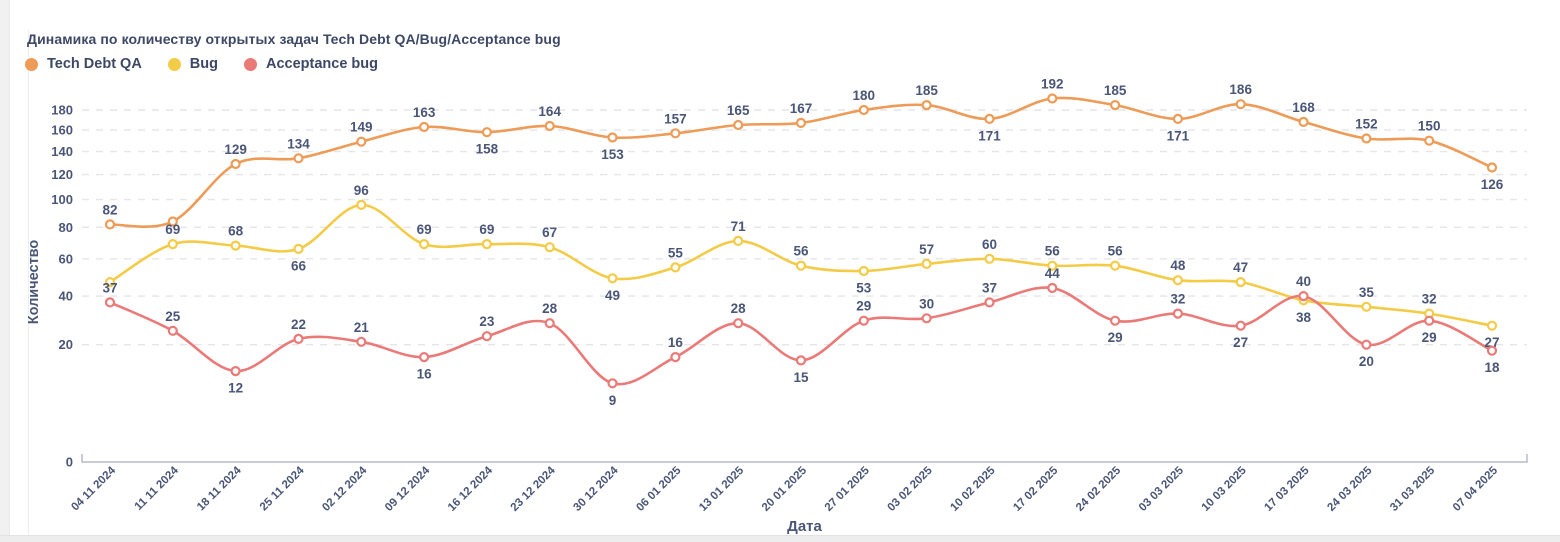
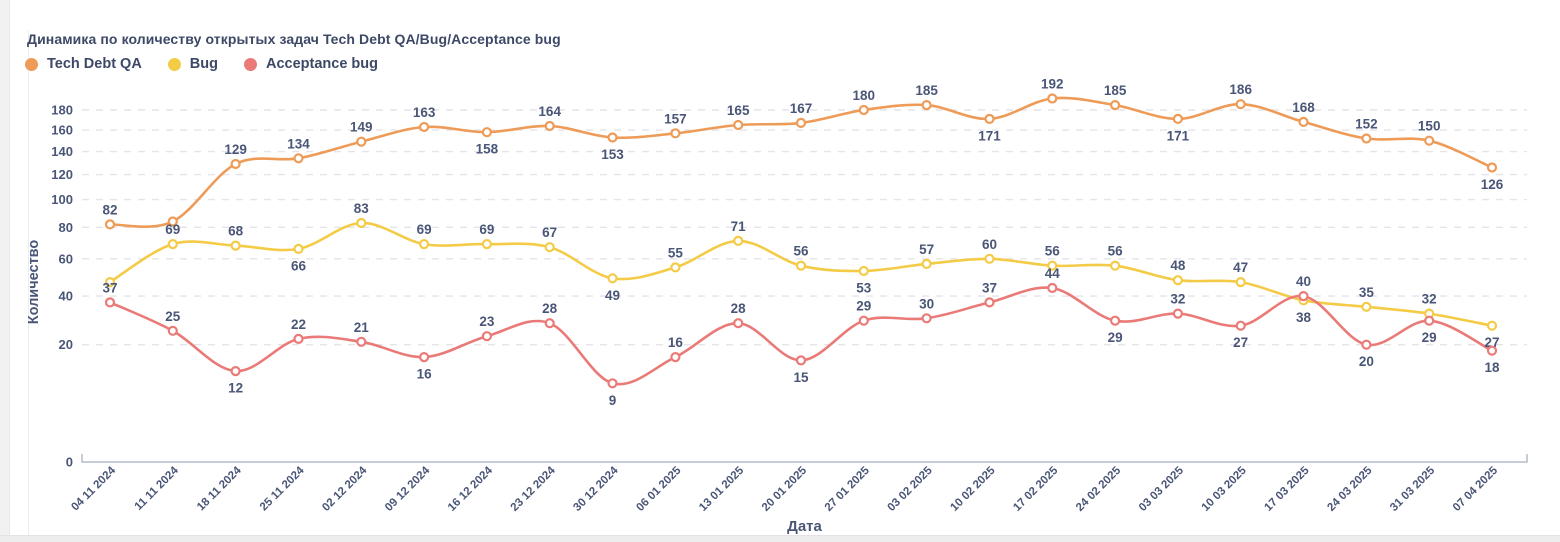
Bug/02 12 2024: 96 -> 83
